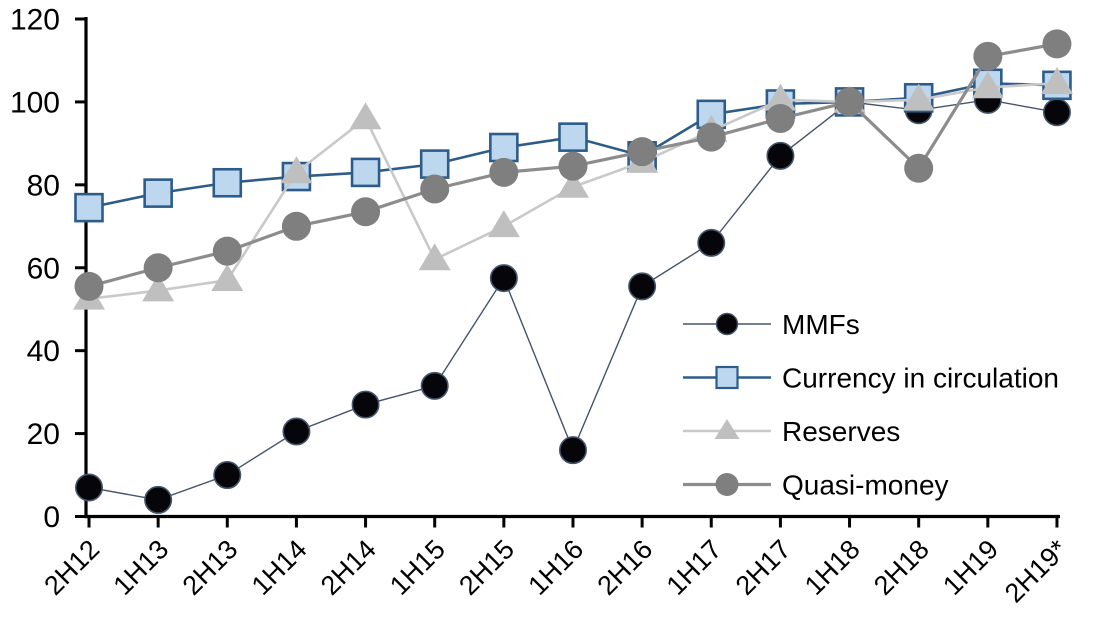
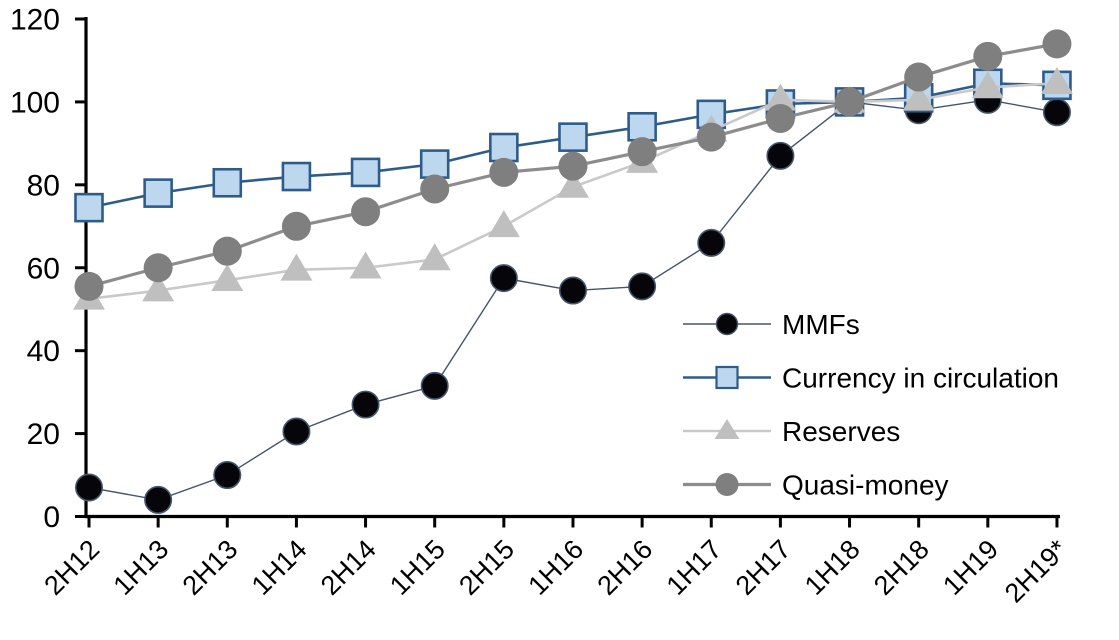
Reserves/1H14: 83 -> 60
Reserves/2H14: 96 -> 60
MMFs/1H16: 16 -> 54
Currency in circulation/2H16: 87 -> 94
Quasi-money/2H18: 84 -> 106
